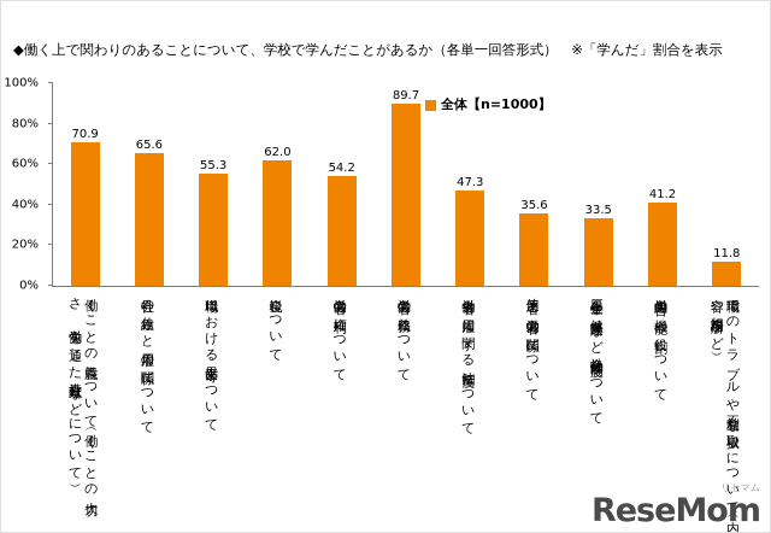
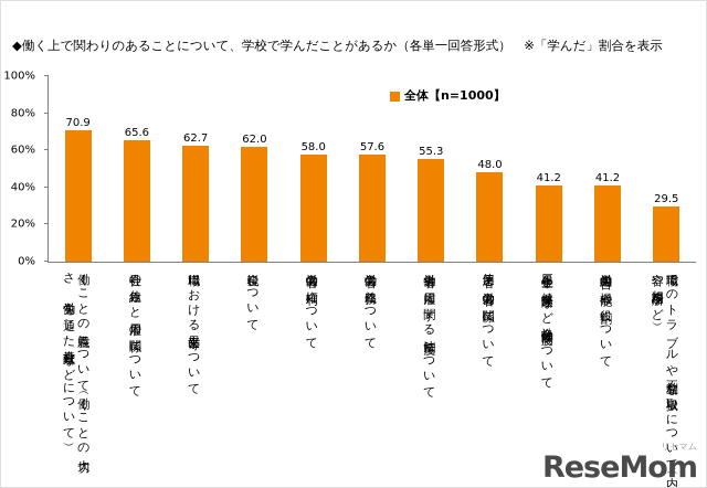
職場における男女平等について: 55.3 -> 62.7
労働者の権利について: 54.2 -> 58.0
労働者の義務について: 89.7 -> 57.6
労働者や雇用に関する法制度について: 47.3 -> 55.3
使用者と労働者の関係について: 35.6 -> 48.0
厚生年金や健康保険など社会保険制度について: 33.5 -> 41.2
職場でのトラブルや不利益な取扱いについて（内容や相談場所など）: 11.8 -> 29.5
